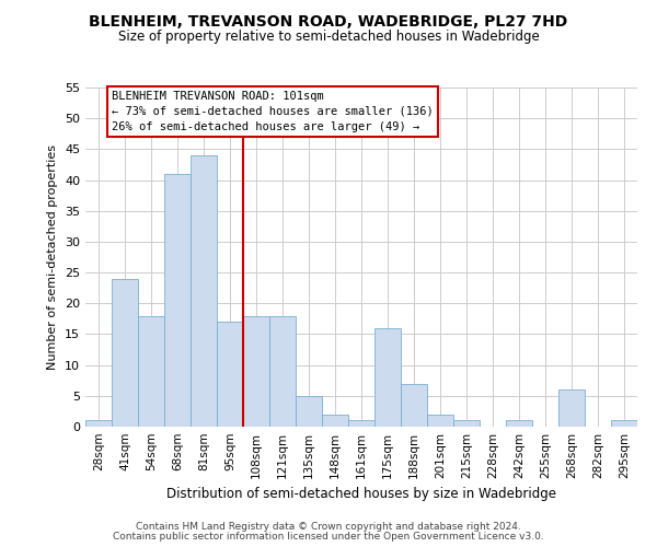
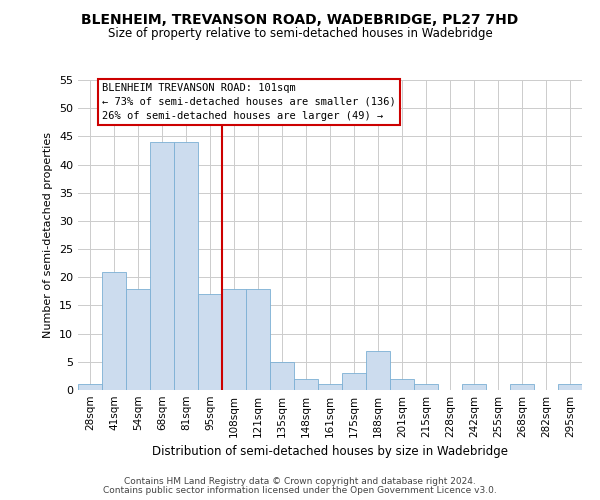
41sqm: 24 -> 21
68sqm: 41 -> 44
175sqm: 16 -> 3
268sqm: 6 -> 1
